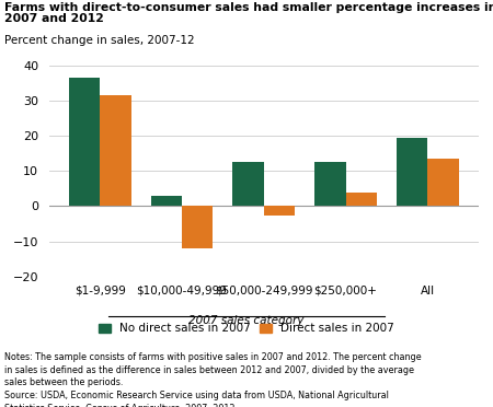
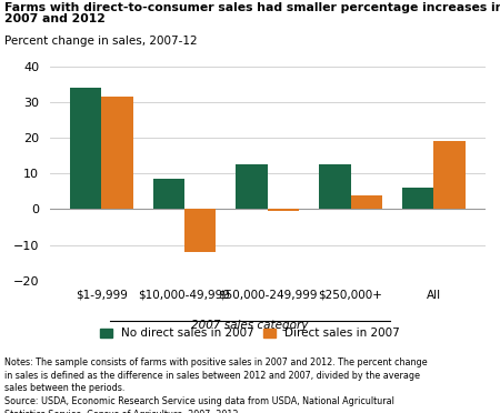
No direct sales in 2007/$1-9,999: 36.5 -> 34.0
No direct sales in 2007/$10,000-49,999: 3.0 -> 8.5
Direct sales in 2007/$50,000-249,999: -2.5 -> -0.5
No direct sales in 2007/All: 19.5 -> 6.0
Direct sales in 2007/All: 13.5 -> 19.0
